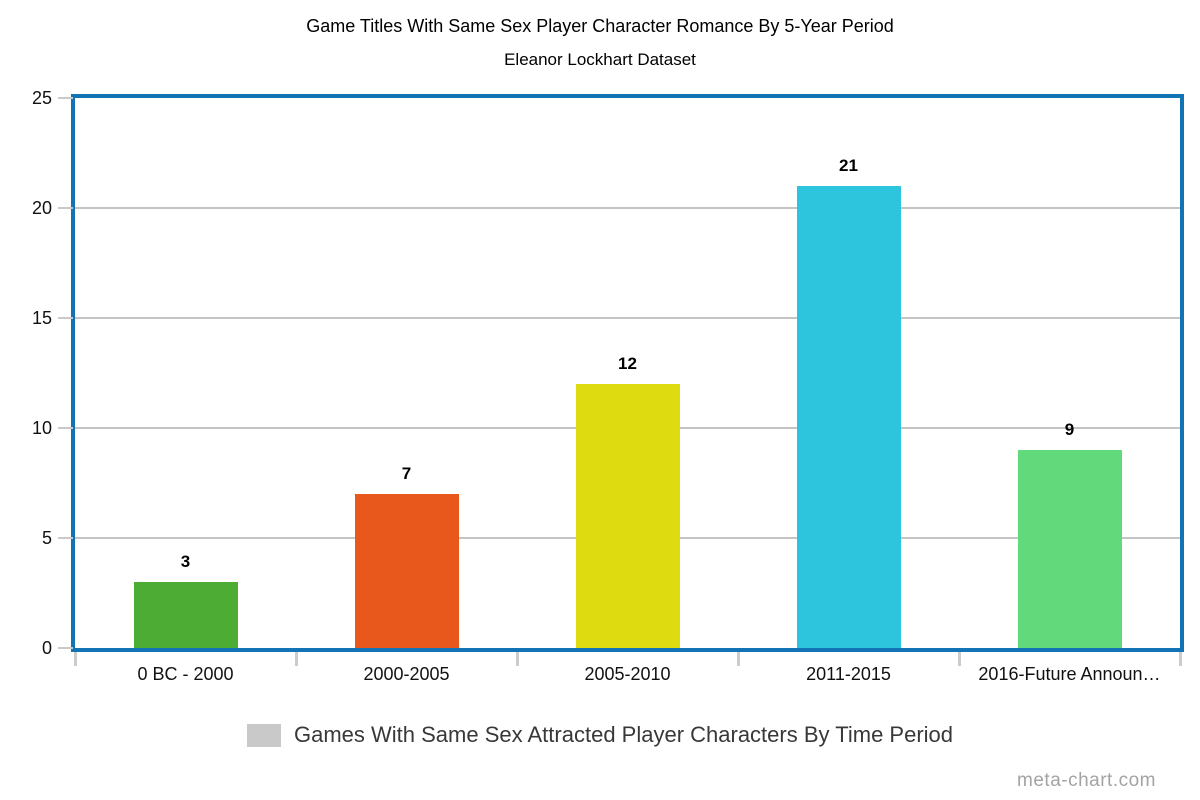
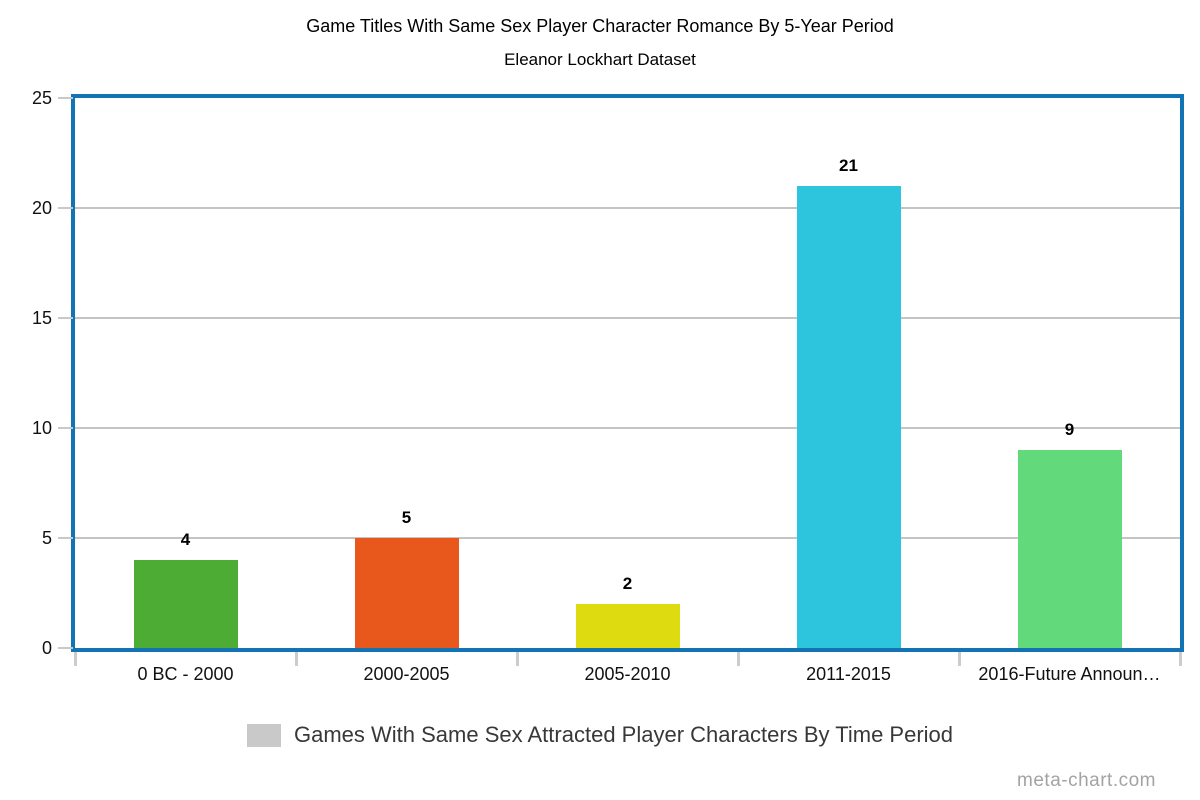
0 BC - 2000: 3 -> 4
2000-2005: 7 -> 5
2005-2010: 12 -> 2
